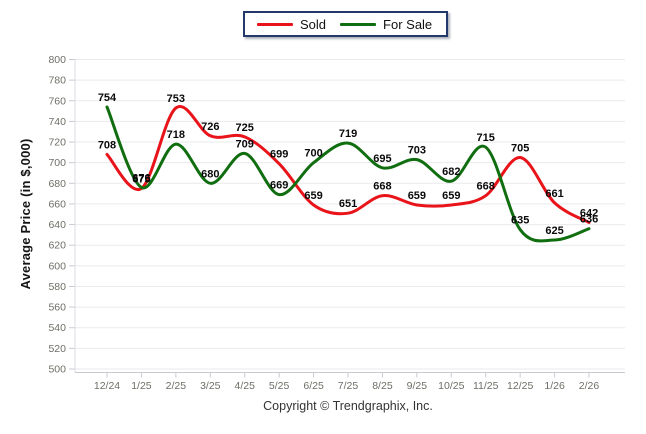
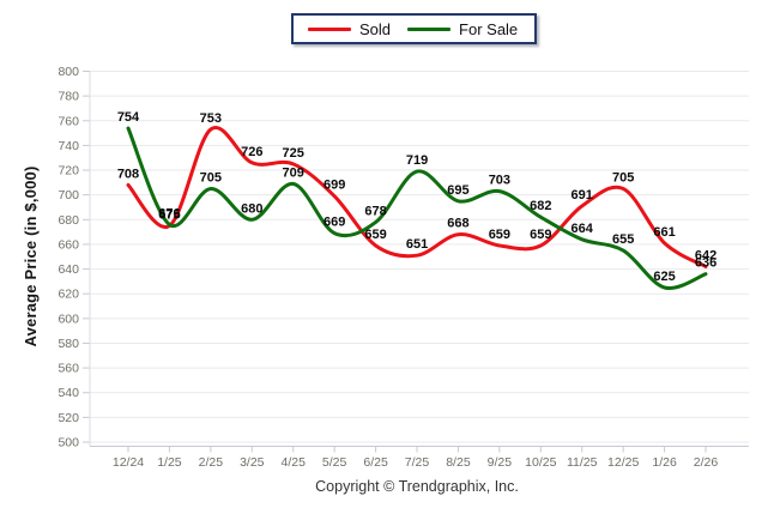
For Sale/2/25: 718 -> 705
For Sale/6/25: 700 -> 678
Sold/11/25: 668 -> 691
For Sale/11/25: 715 -> 664
For Sale/12/25: 635 -> 655
